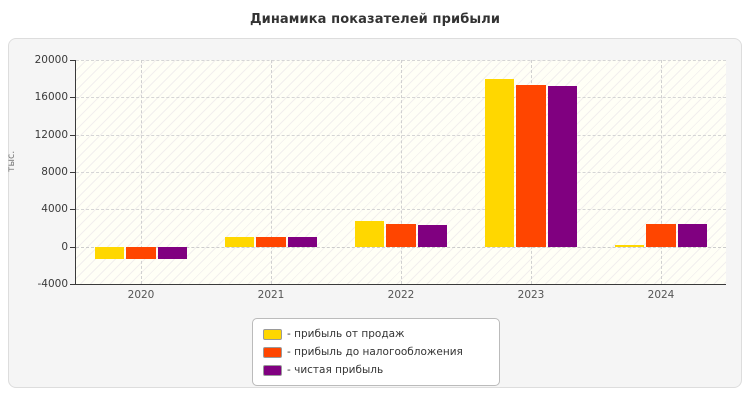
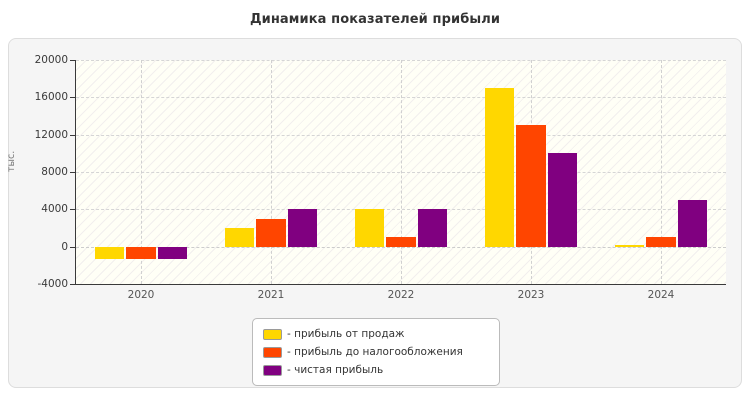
- прибыль от продаж/2021: 1000 -> 2000
- прибыль до налогообложения/2021: 1000 -> 3000
- чистая прибыль/2021: 1000 -> 4000
- прибыль от продаж/2022: 3000 -> 4000
- прибыль до налогообложения/2022: 2000 -> 1000
- чистая прибыль/2022: 2000 -> 4000
- прибыль от продаж/2023: 18000 -> 17000
- прибыль до налогообложения/2023: 17000 -> 13000
- чистая прибыль/2023: 17000 -> 10000
- прибыль до налогообложения/2024: 2000 -> 1000
- чистая прибыль/2024: 2000 -> 5000
